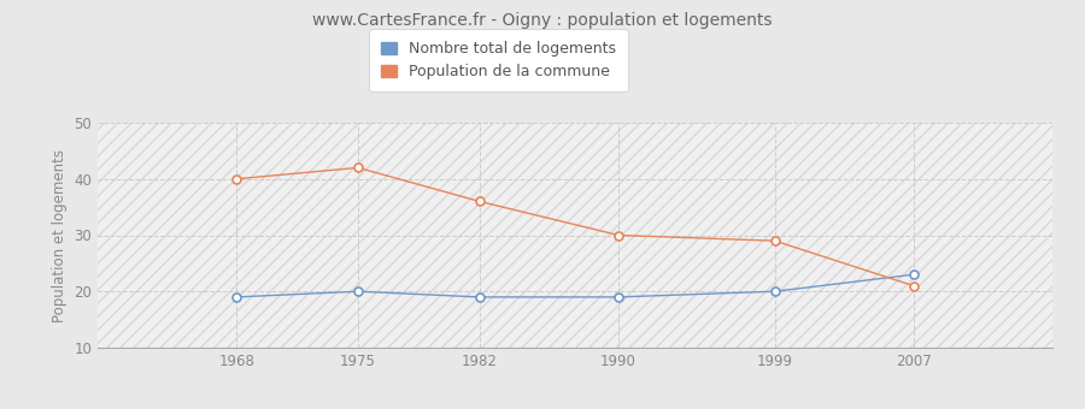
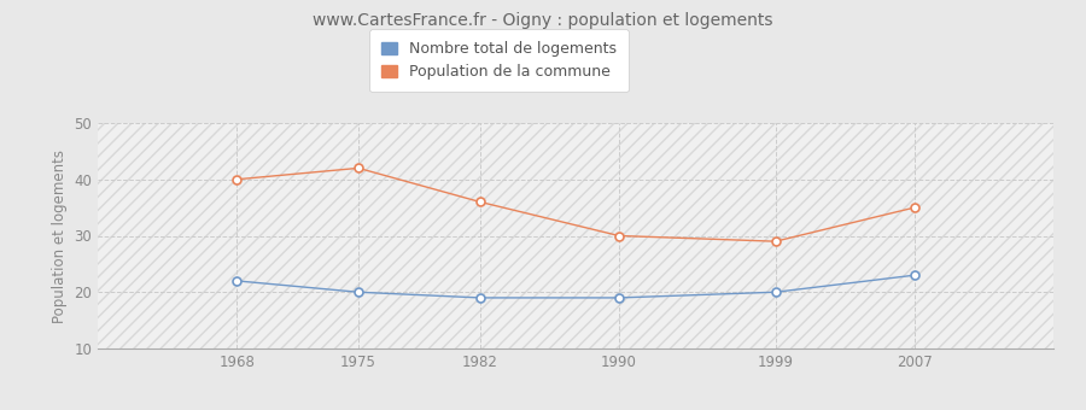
Nombre total de logements/1968: 19 -> 22
Population de la commune/2007: 21 -> 35
